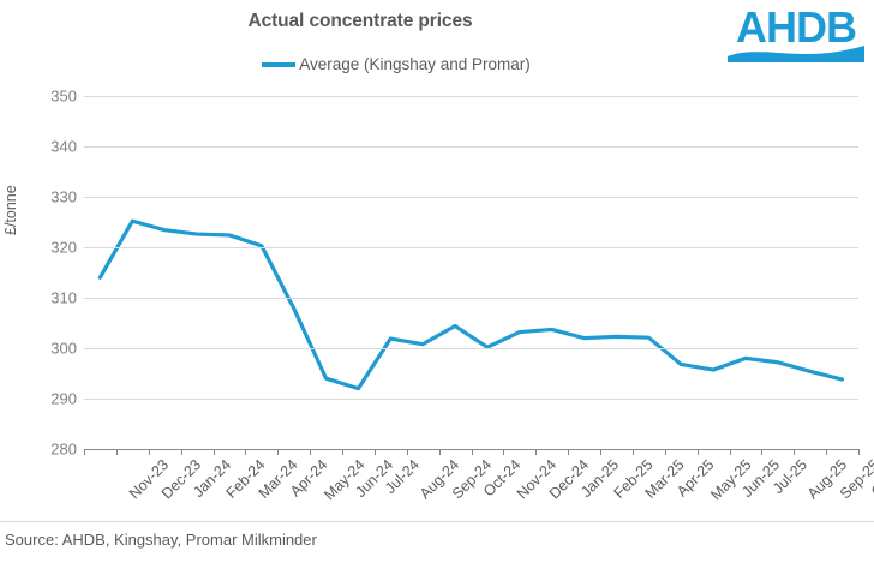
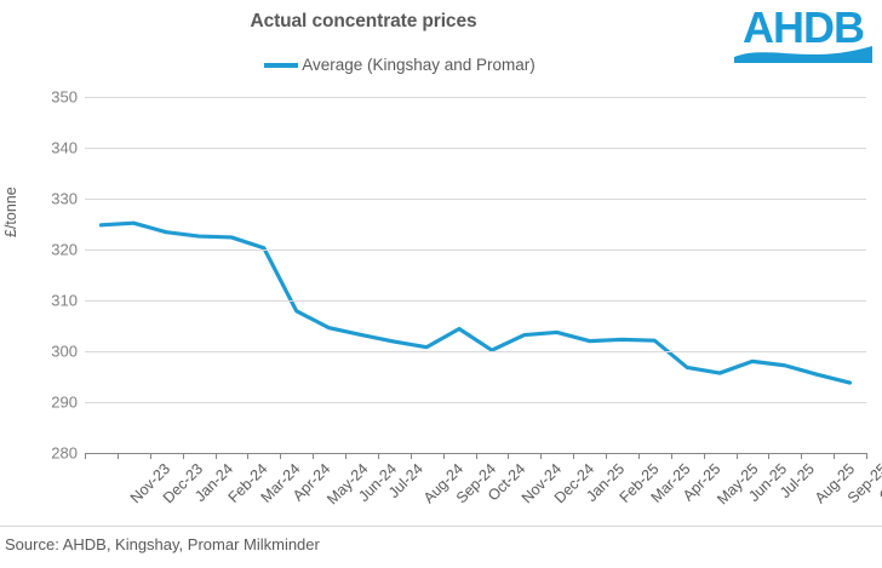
Nov-23: 314 -> 325
Jun-24: 294 -> 305
Jul-24: 292 -> 303
